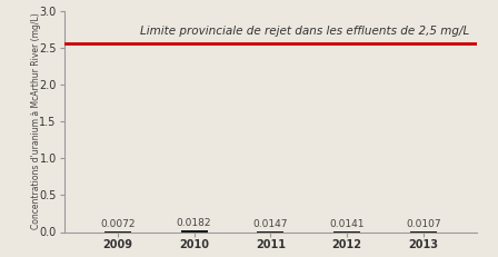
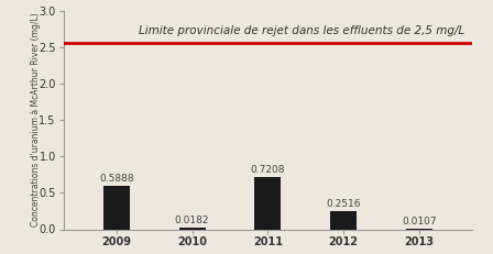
2009: 0.0072 -> 0.5888
2011: 0.0147 -> 0.7208
2012: 0.0141 -> 0.2516
